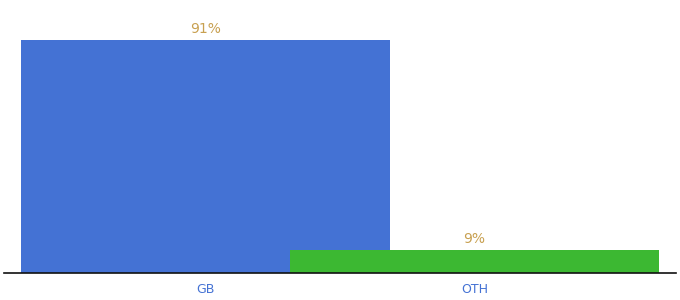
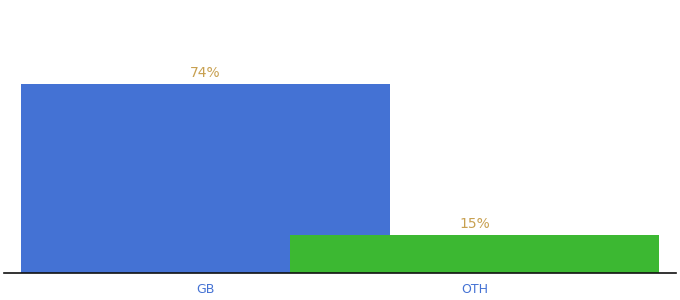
GB: 91% -> 74%
OTH: 9% -> 15%
